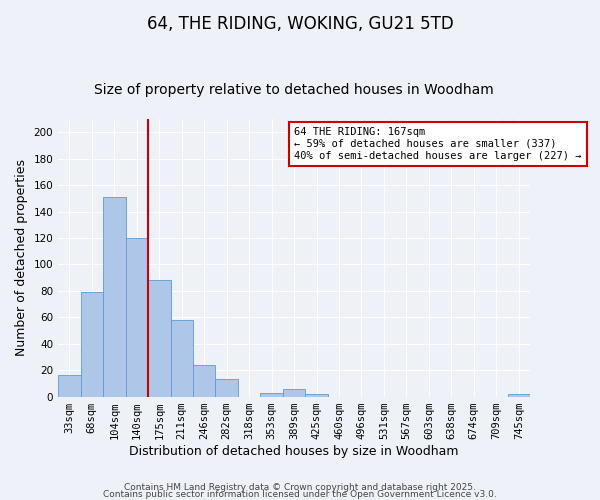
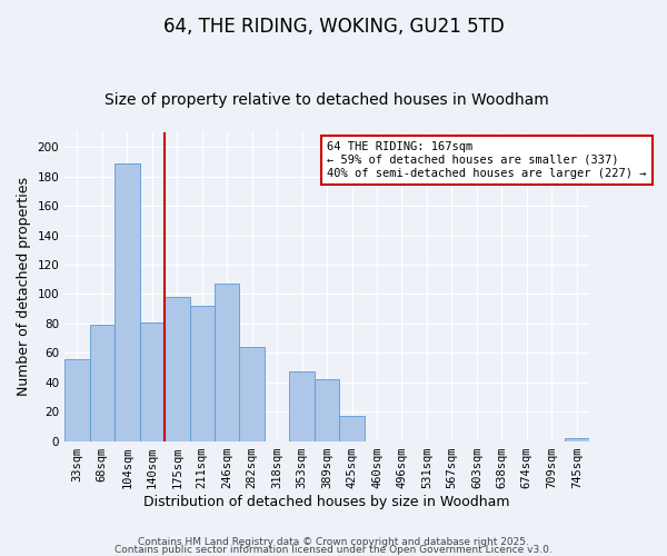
33sqm: 16 -> 56
104sqm: 151 -> 189
140sqm: 120 -> 81
175sqm: 88 -> 98
211sqm: 58 -> 92
246sqm: 24 -> 107
282sqm: 13 -> 64
353sqm: 3 -> 47
389sqm: 6 -> 42
425sqm: 2 -> 17
